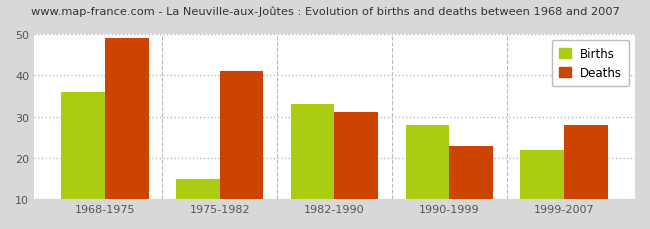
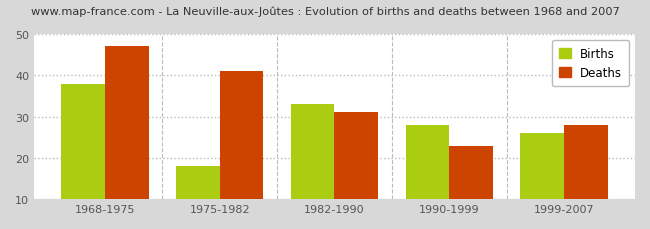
Births/1968-1975: 36 -> 38
Deaths/1968-1975: 49 -> 47
Births/1975-1982: 15 -> 18
Births/1999-2007: 22 -> 26
